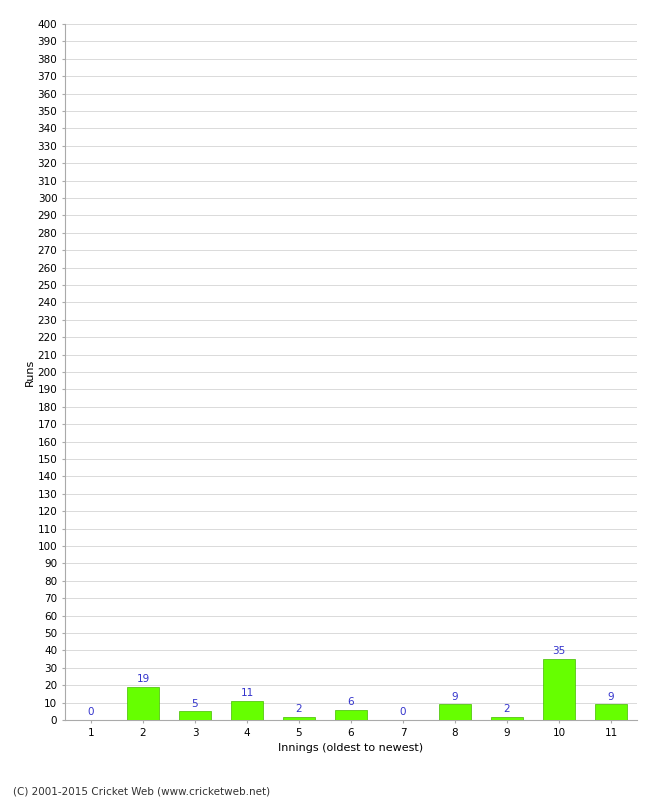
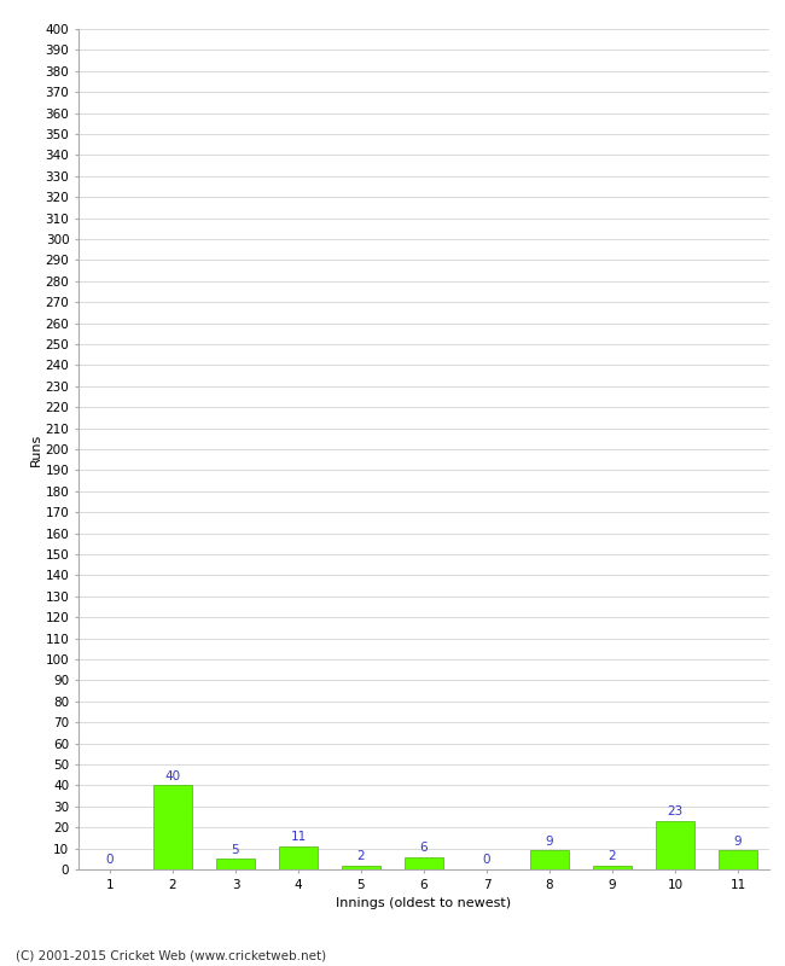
2: 19 -> 40
10: 35 -> 23
